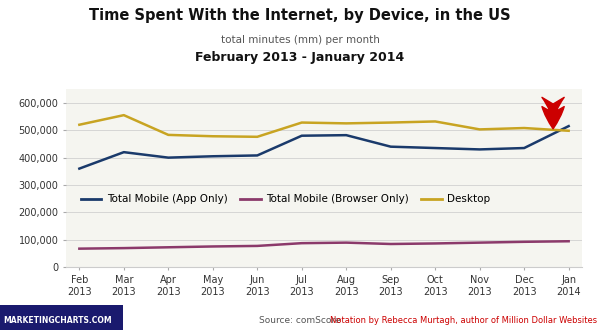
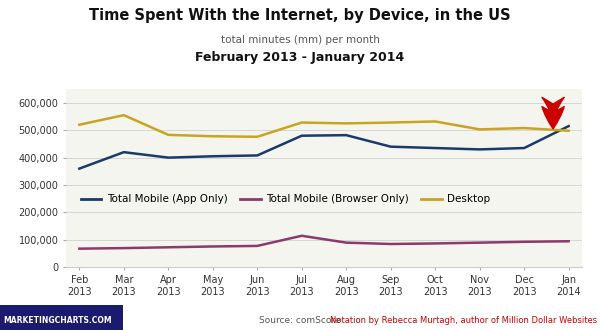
Total Mobile (Browser Only)/Jul 2013: 88,000 -> 115,000
